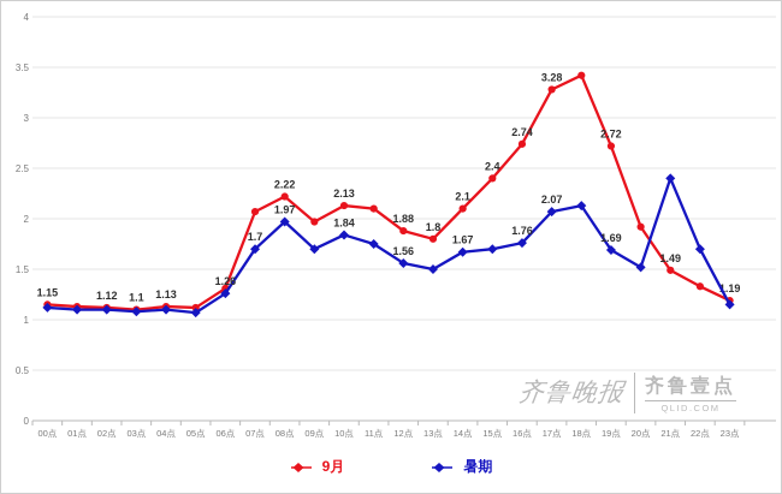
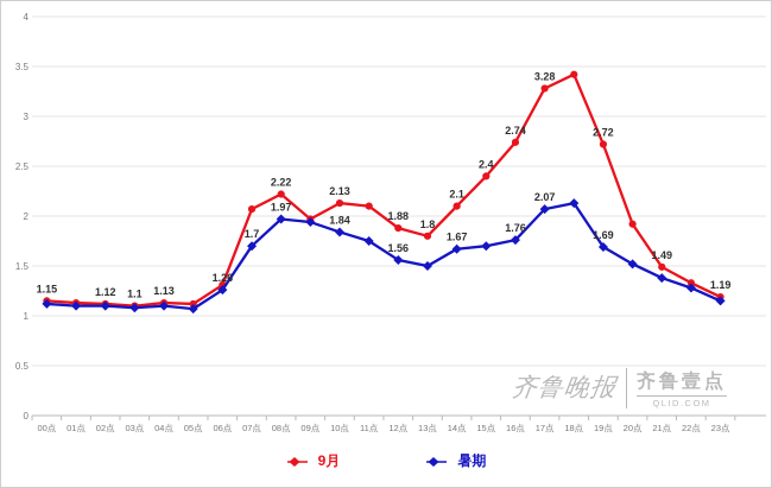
暑期/09点: 1.7 -> 1.9
暑期/21点: 2.4 -> 1.4
暑期/22点: 1.7 -> 1.3
